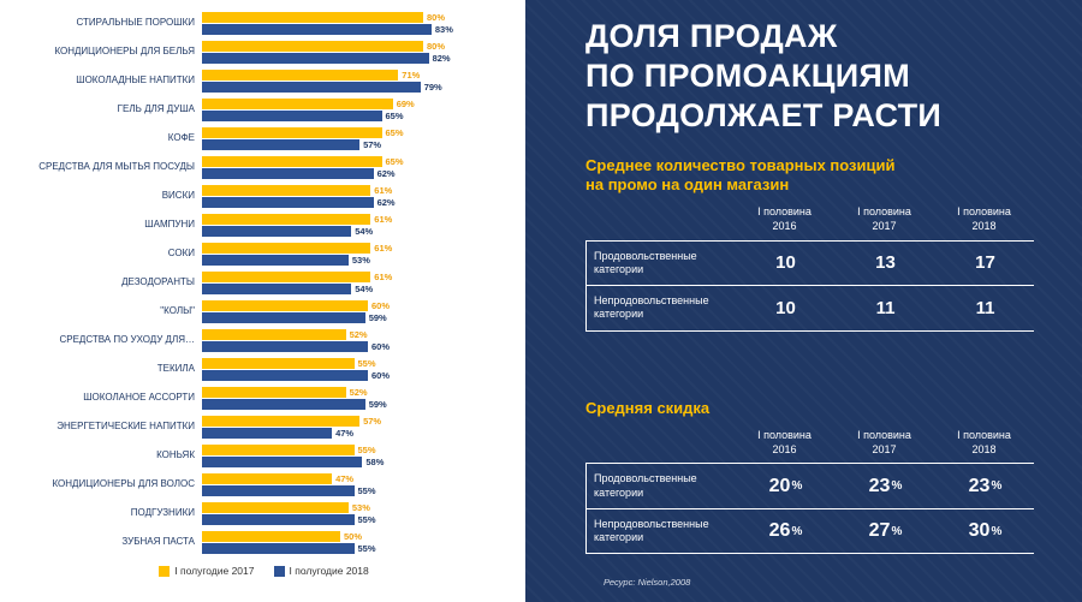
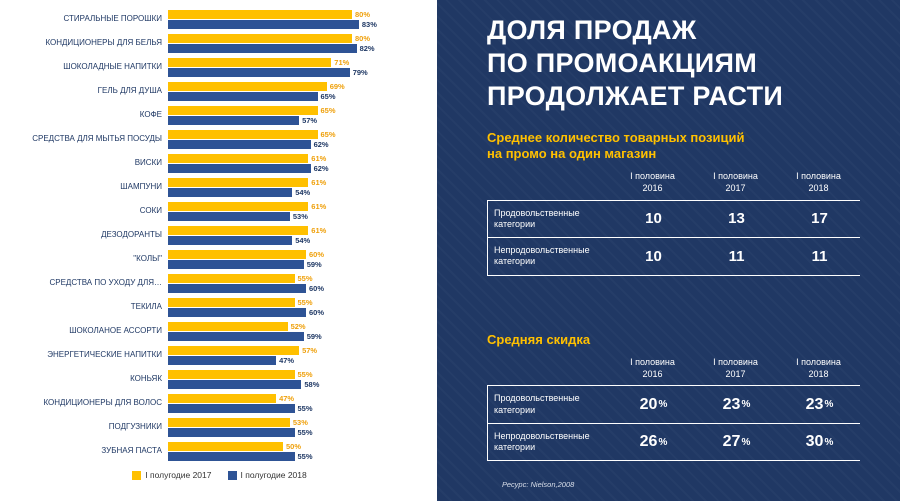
I полугодие 2017/СРЕДСТВА ПО УХОДУ ДЛЯ…: 52% -> 55%
